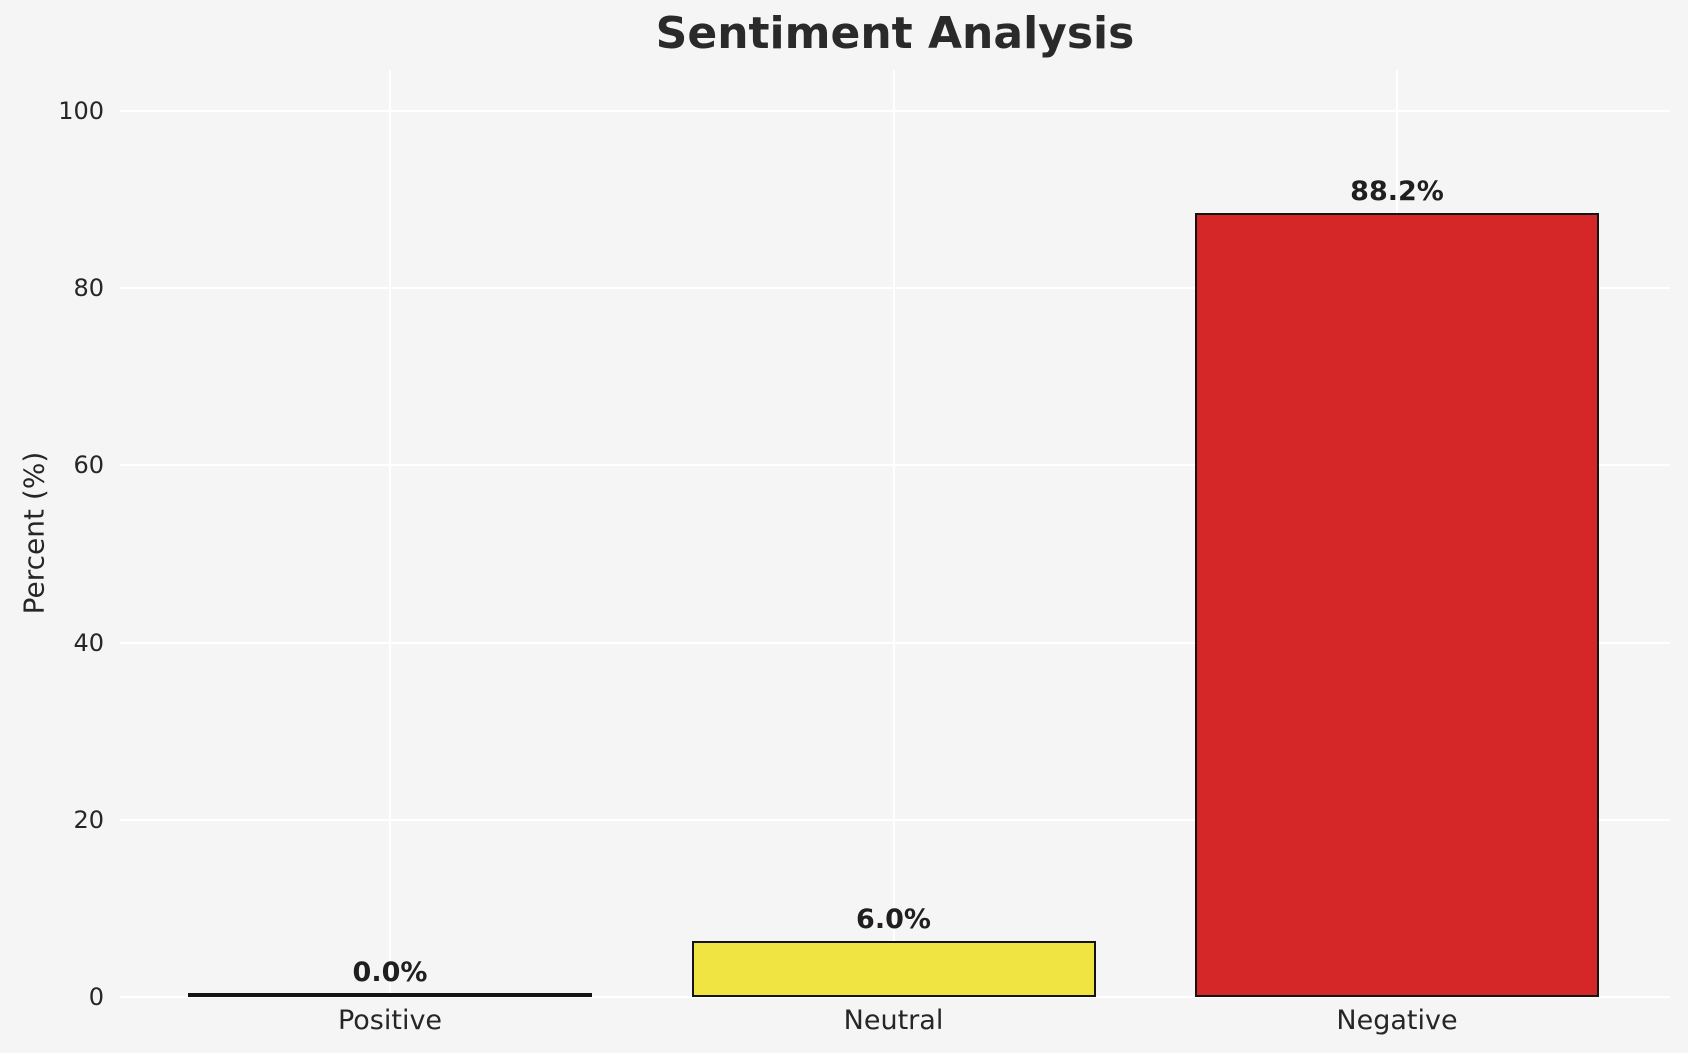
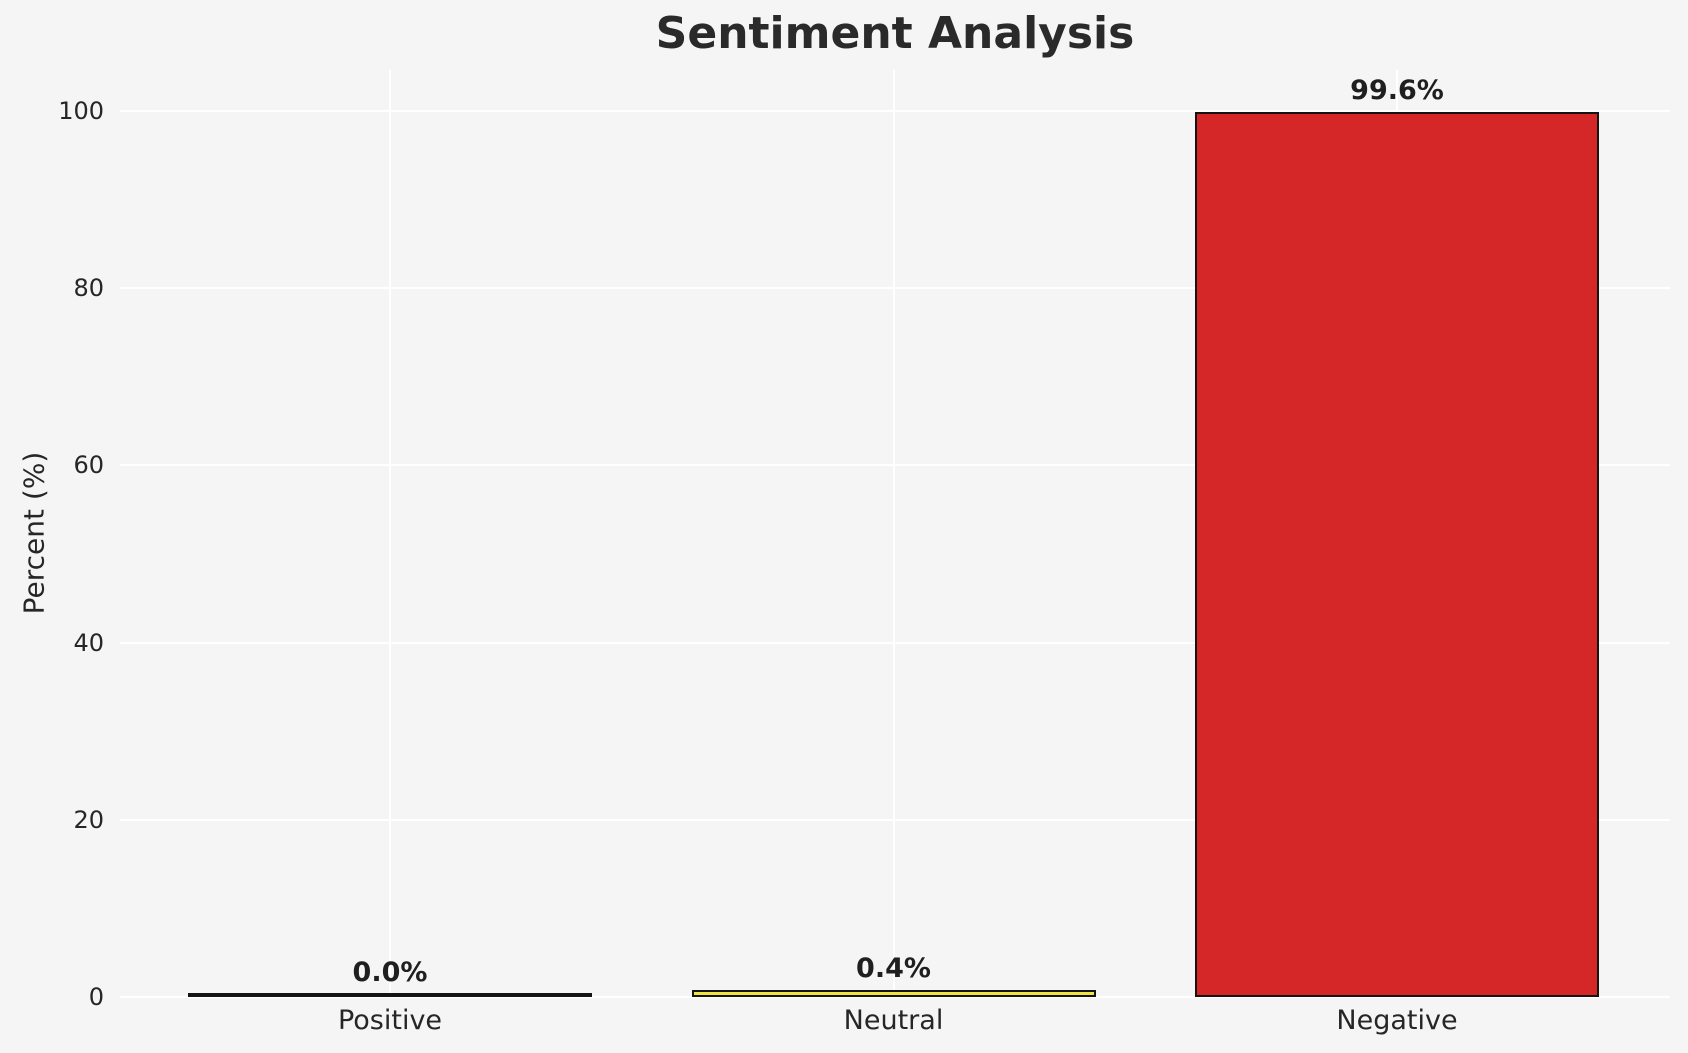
Neutral: 6.0% -> 0.4%
Negative: 88.2% -> 99.6%
